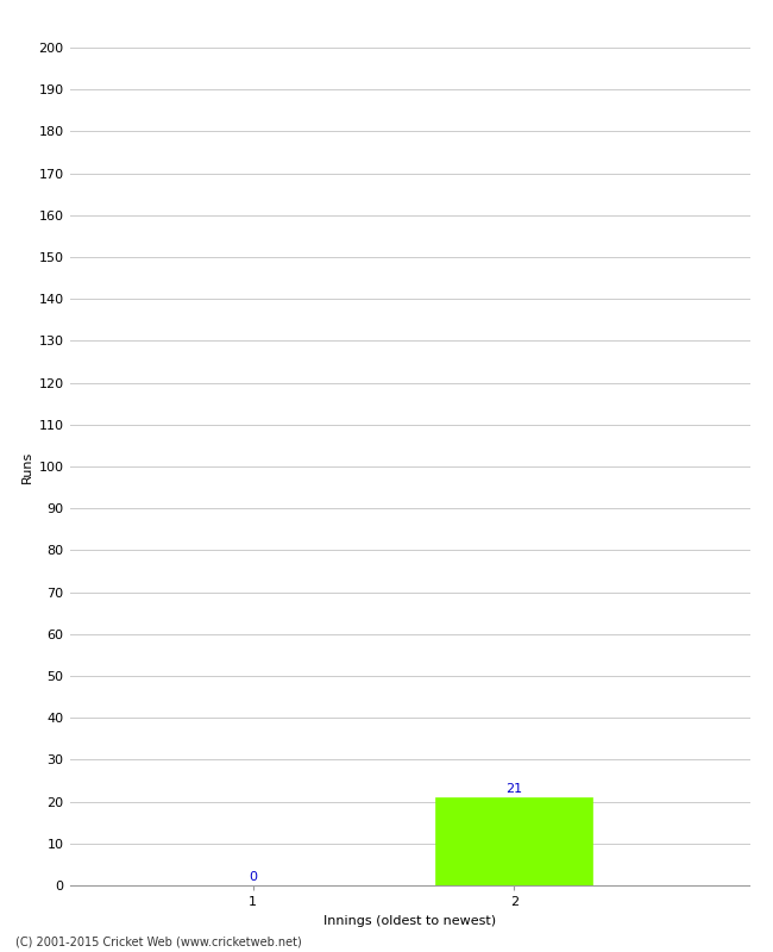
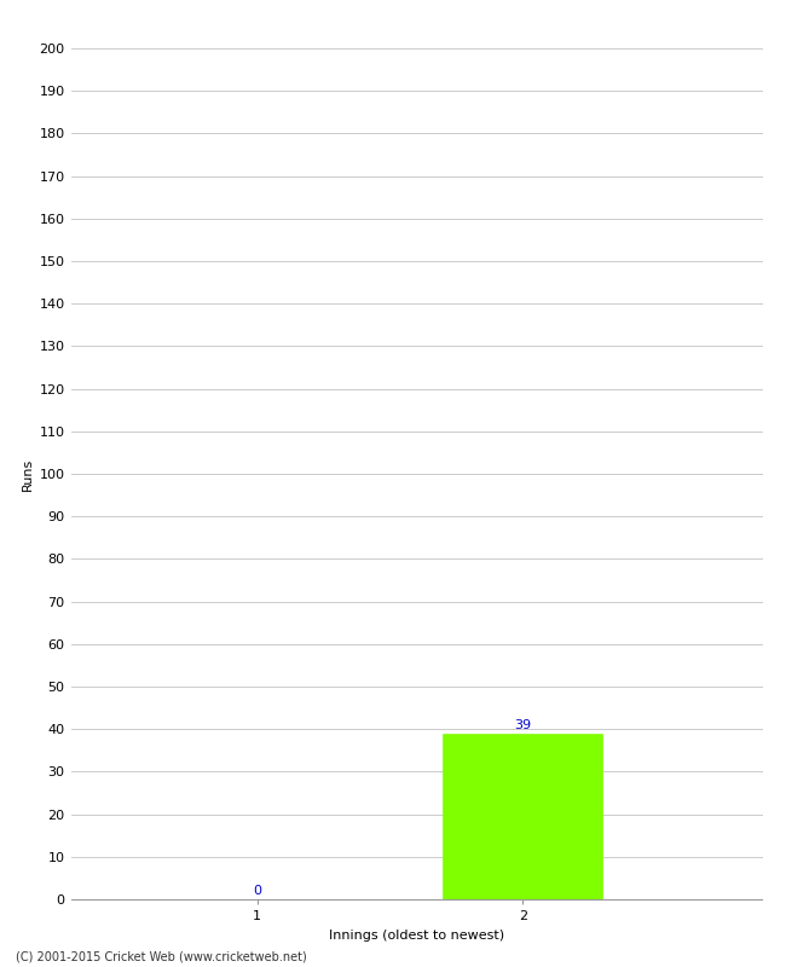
2: 21 -> 39
